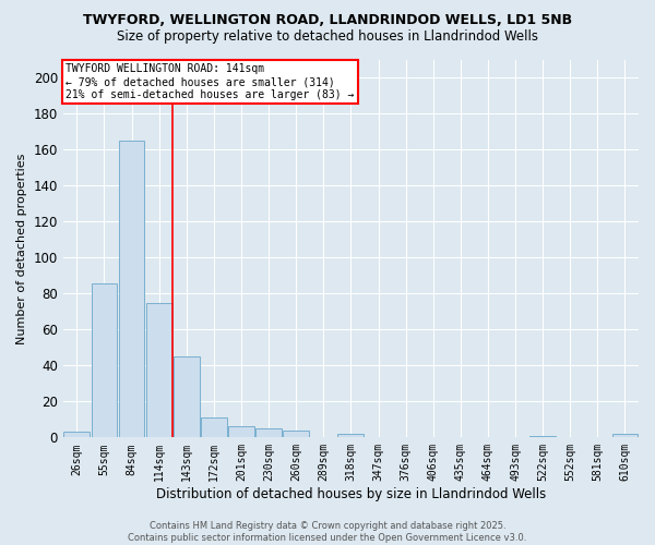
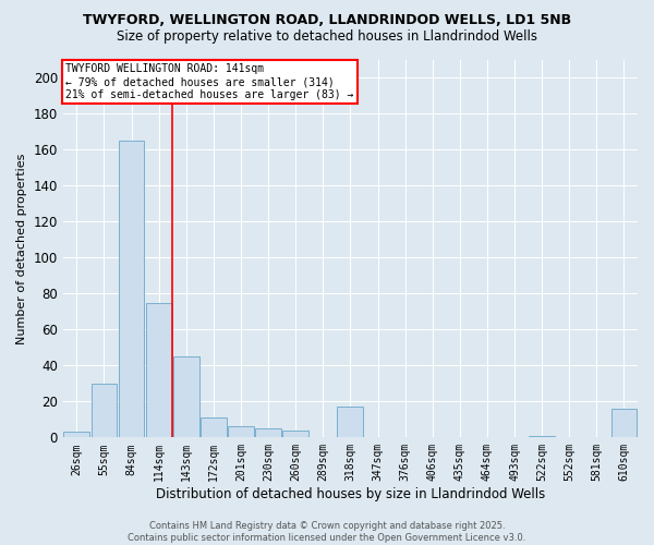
55sqm: 86 -> 30
318sqm: 2 -> 17
610sqm: 2 -> 16
